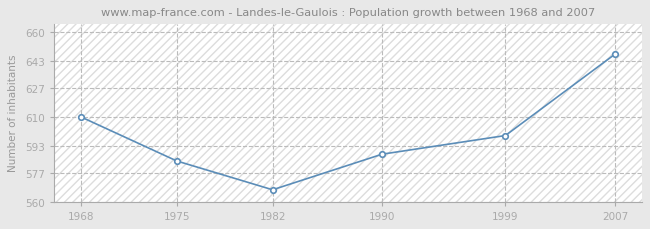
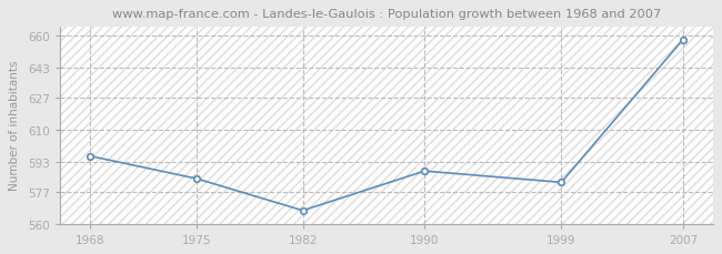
1968: 610 -> 596
1999: 599 -> 582
2007: 647 -> 658
